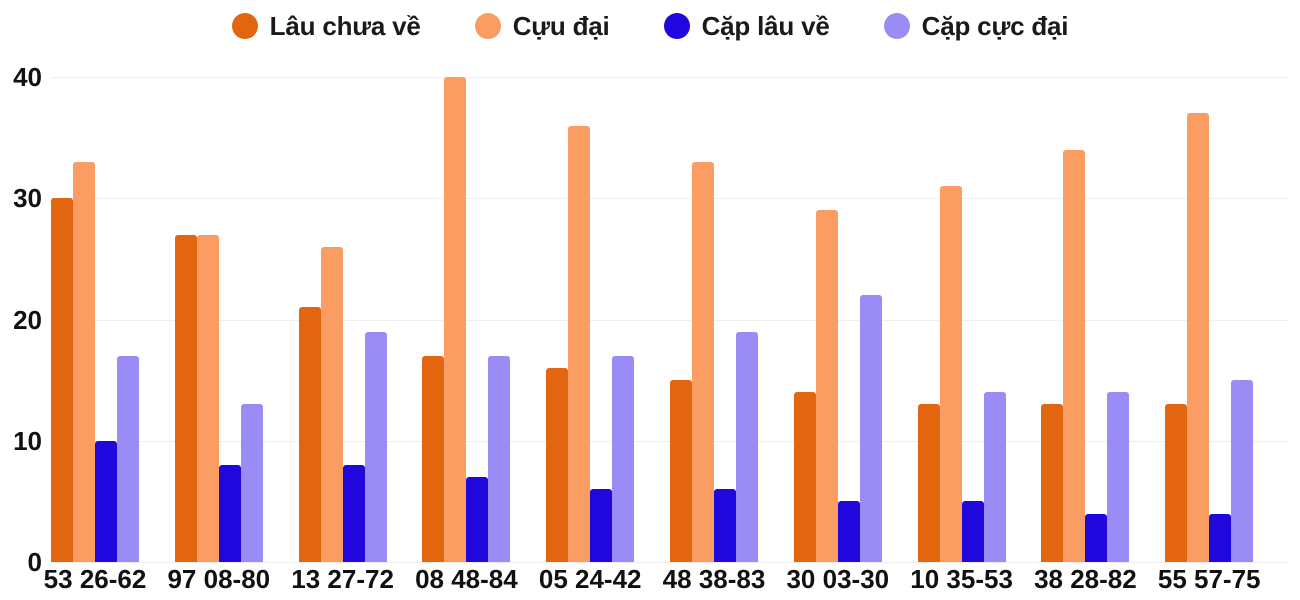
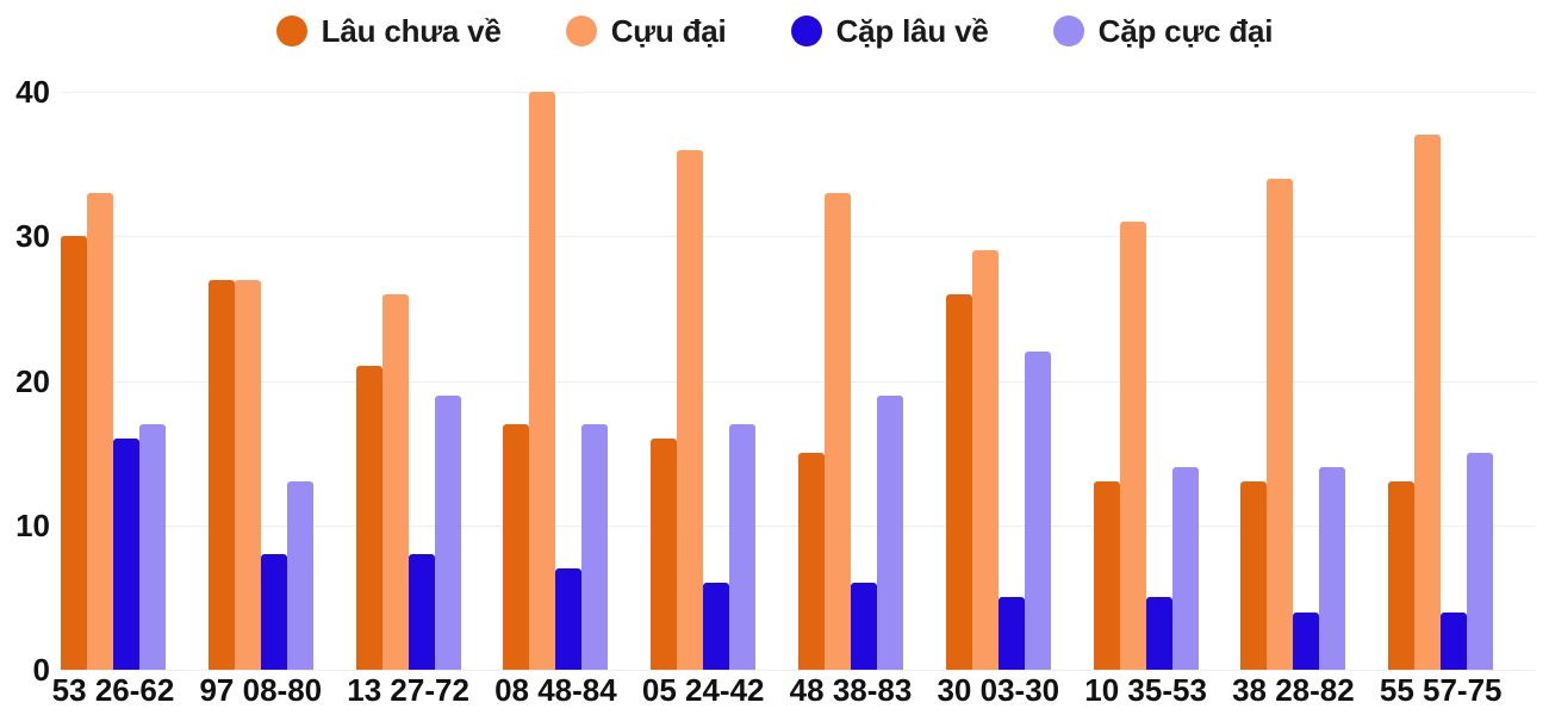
Cặp lâu về/53 26-62: 10 -> 16
Lâu chưa về/30 03-30: 14 -> 26
